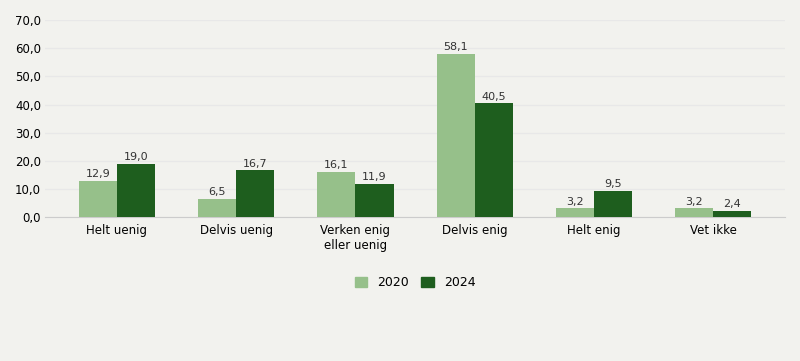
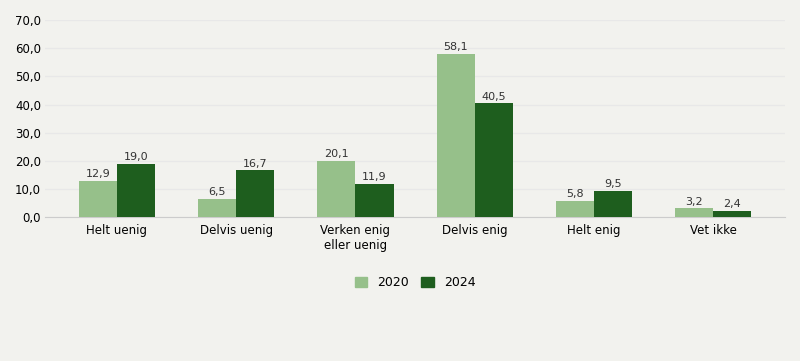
2020/Verken enig eller uenig: 16,1 -> 20,1
2020/Helt enig: 3,2 -> 5,8
